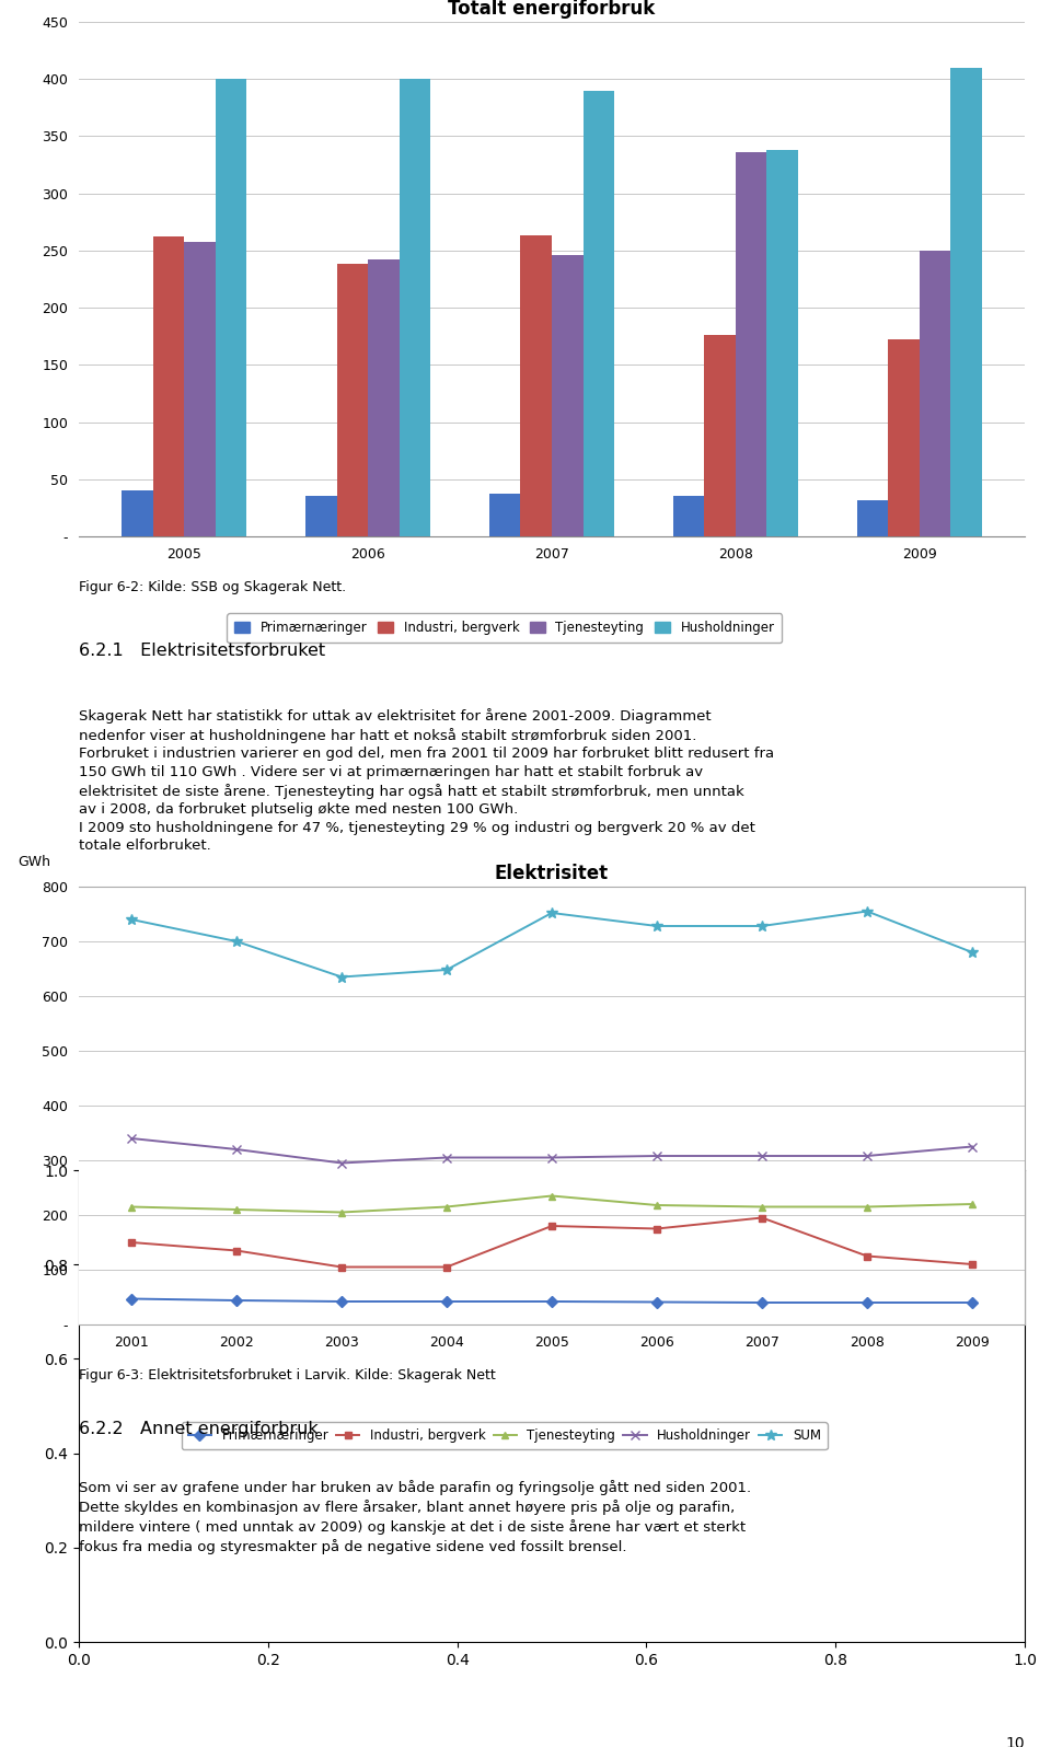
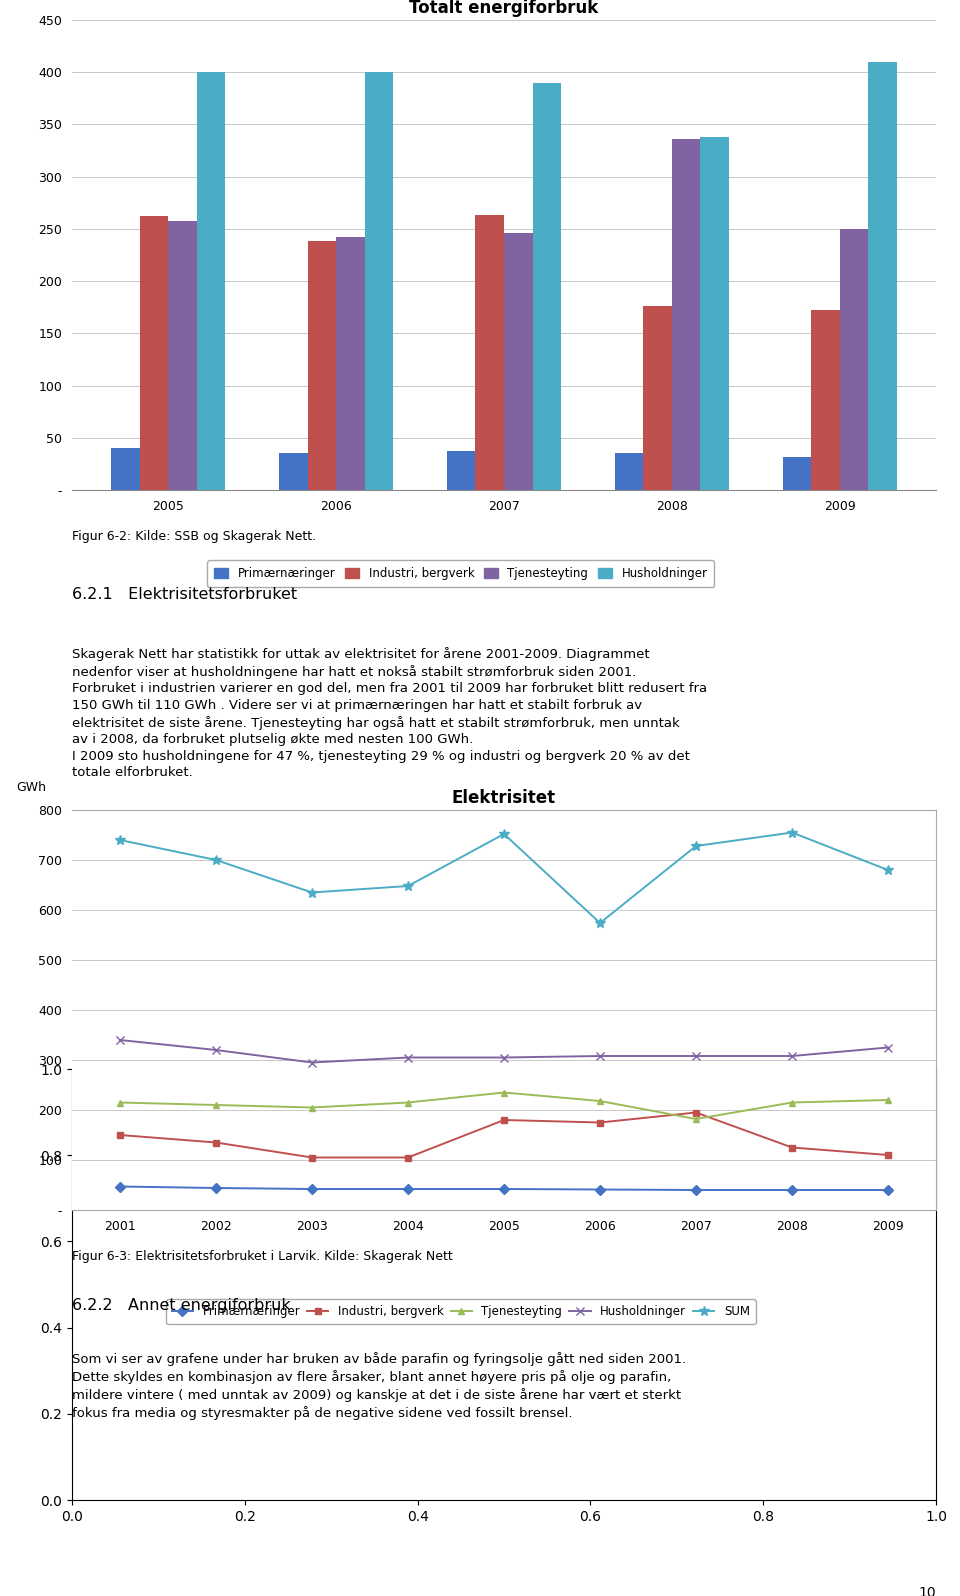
Elektrisitet/SUM/2006: 728 -> 574
Elektrisitet/Tjenesteyting/2007: 215 -> 182
